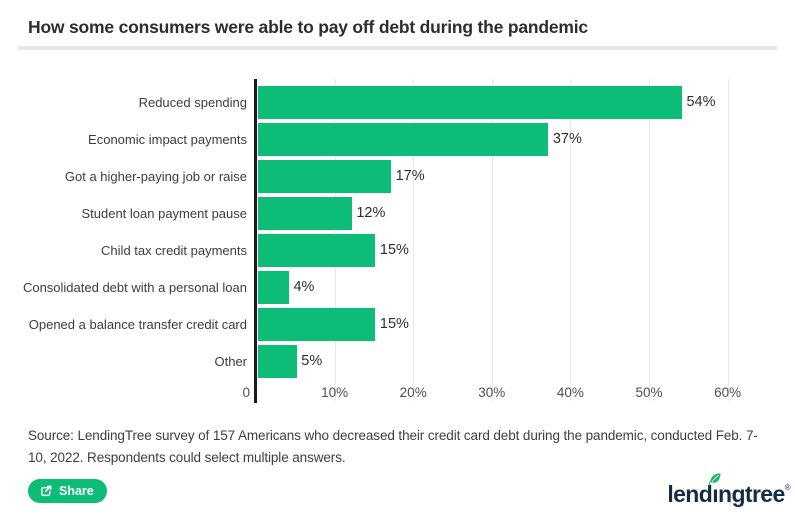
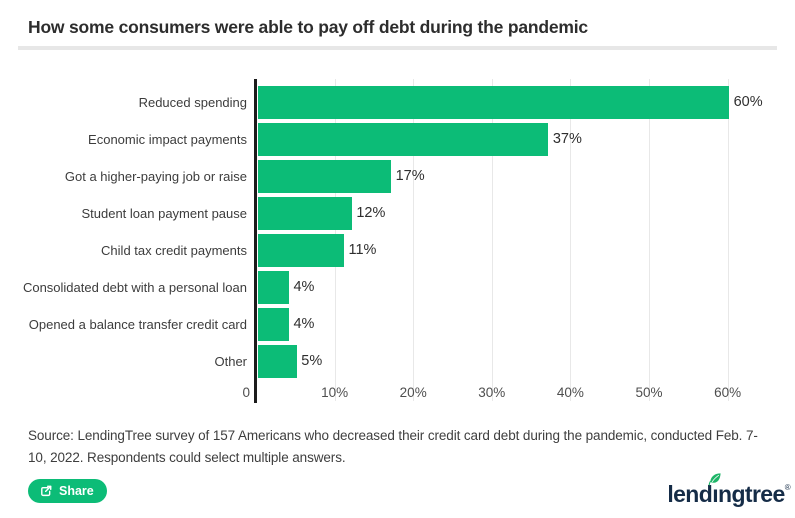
Reduced spending: 54% -> 60%
Child tax credit payments: 15% -> 11%
Opened a balance transfer credit card: 15% -> 4%
